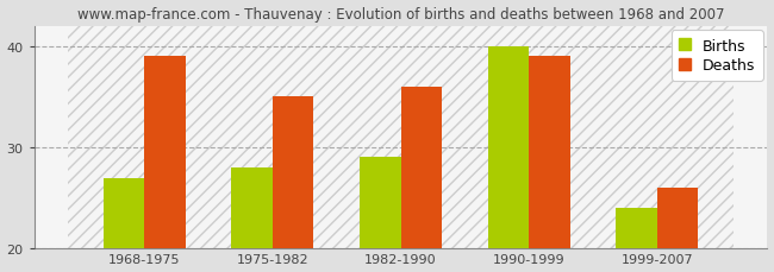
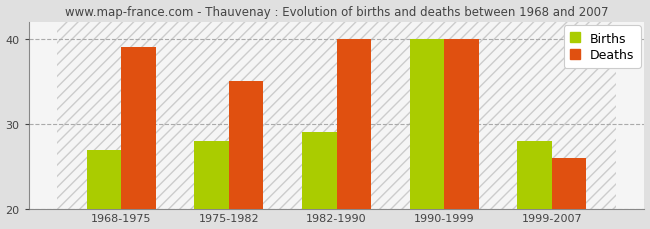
Deaths/1982-1990: 36 -> 40
Deaths/1990-1999: 39 -> 40
Births/1999-2007: 24 -> 28
